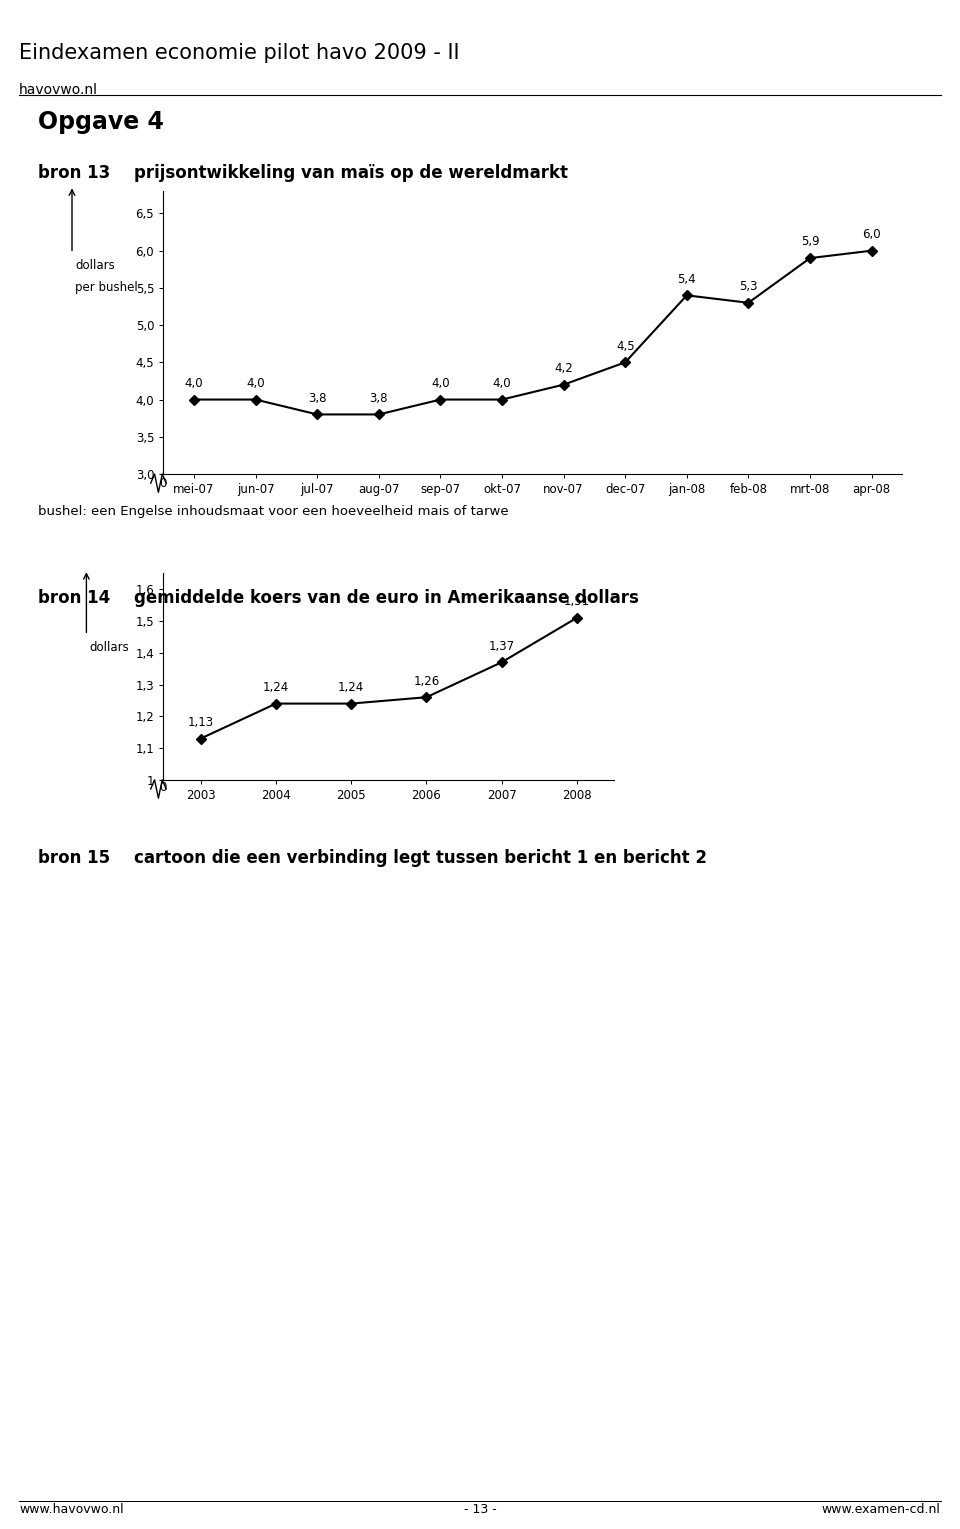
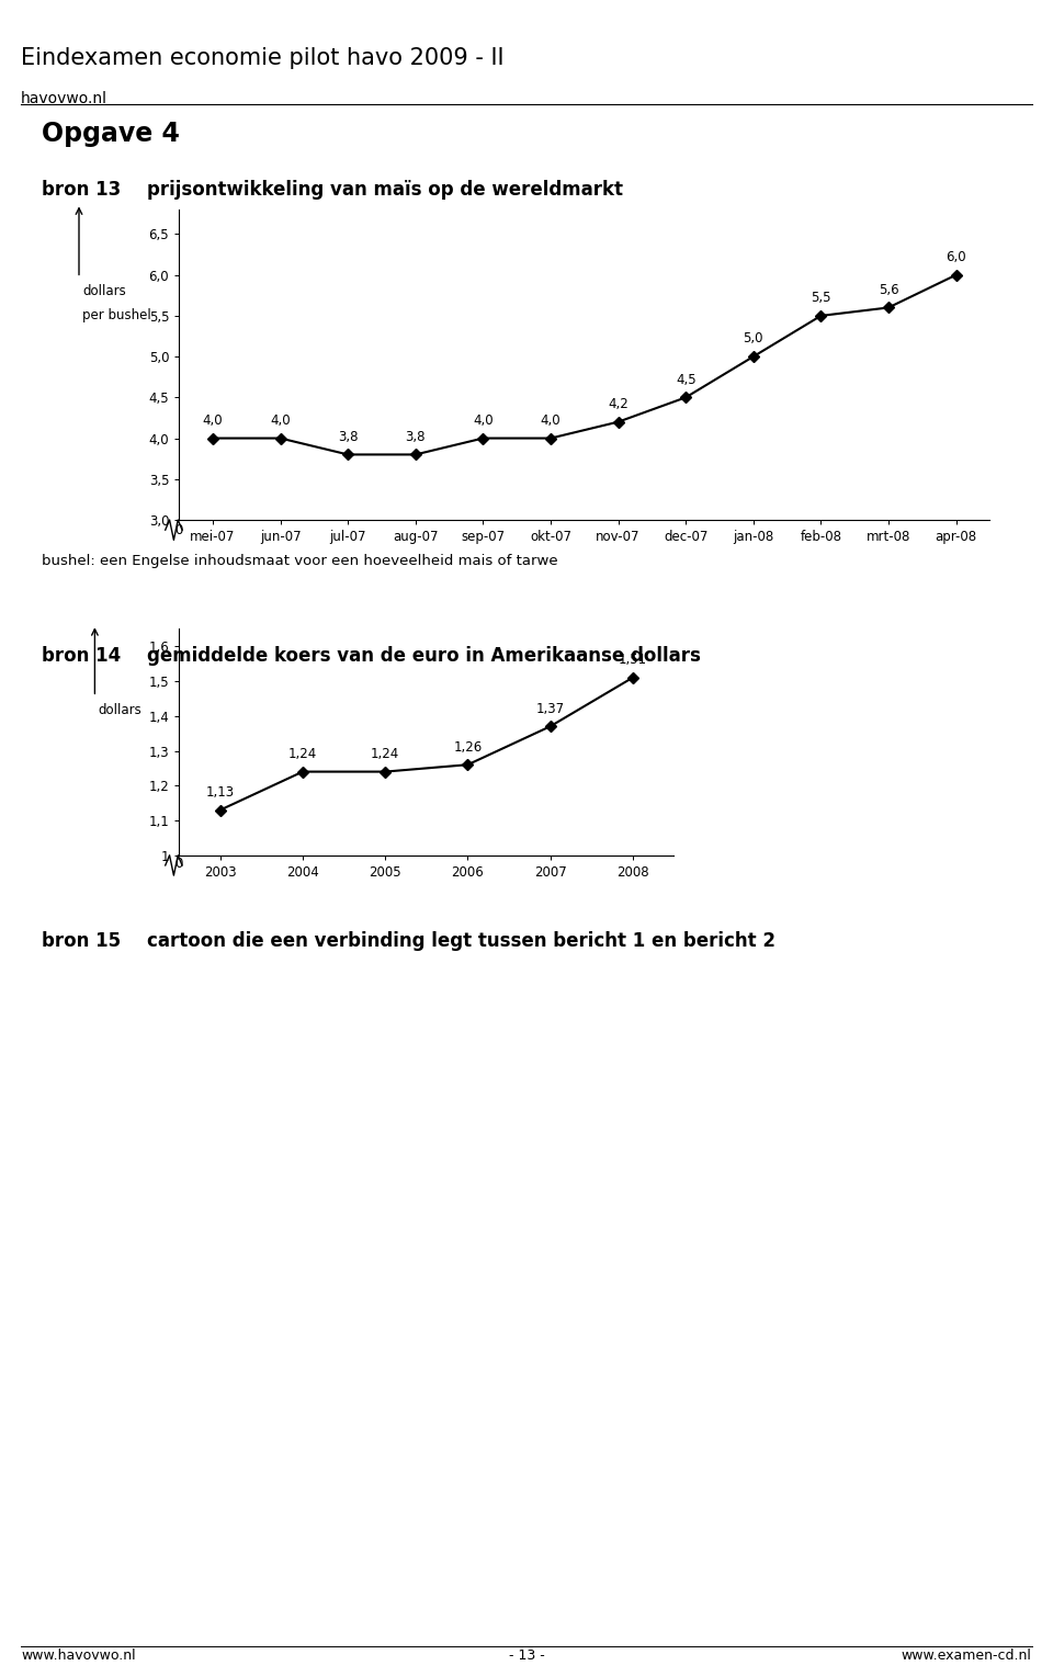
jan-08: 5,4 -> 5,0
feb-08: 5,3 -> 5,5
mrt-08: 5,9 -> 5,6
